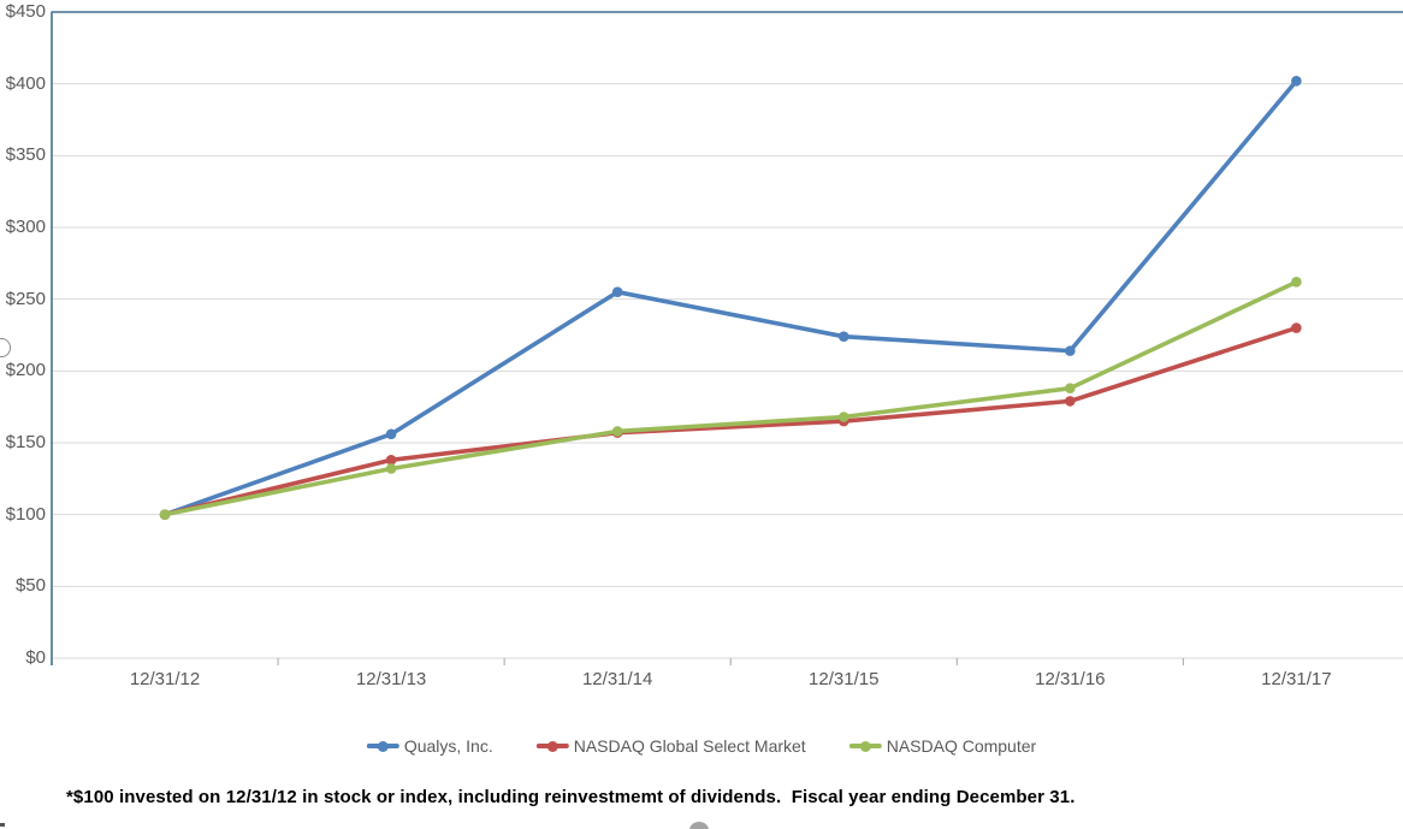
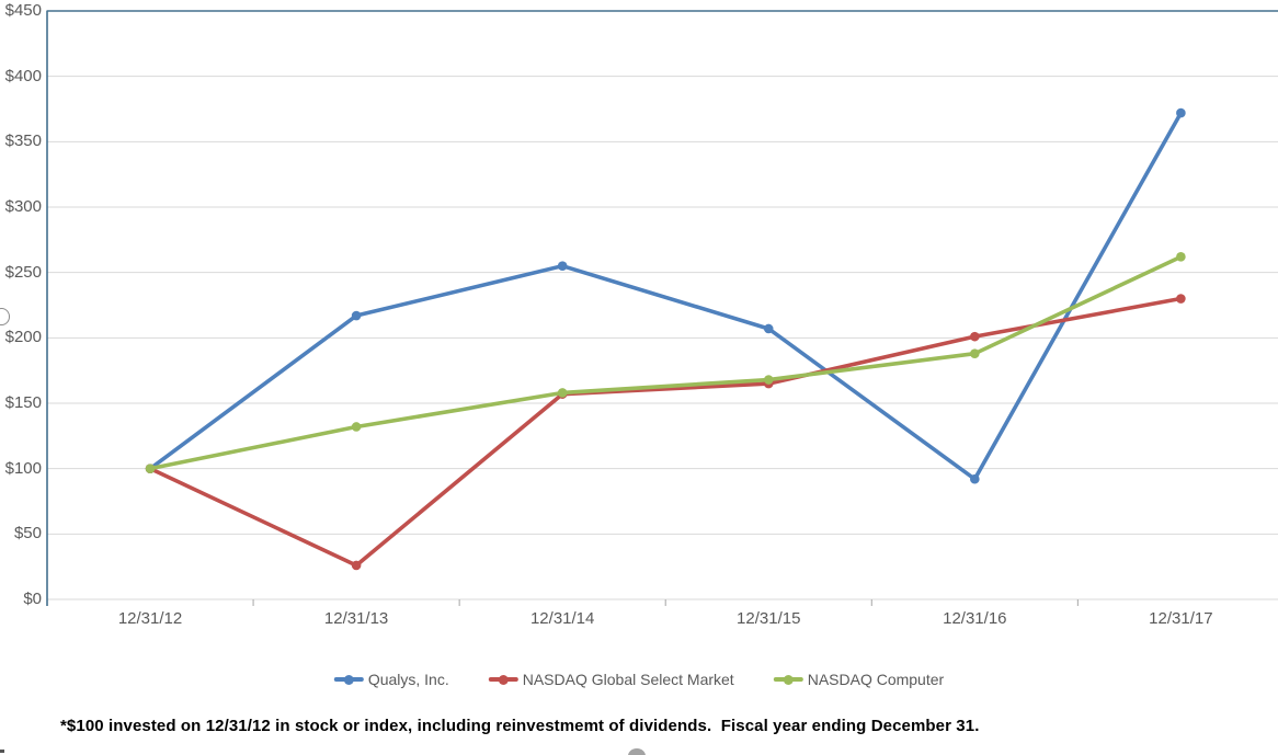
Qualys, Inc./12/31/13: $156 -> $217
NASDAQ Global Select Market/12/31/13: $138 -> $26
Qualys, Inc./12/31/15: $224 -> $207
Qualys, Inc./12/31/16: $214 -> $92
NASDAQ Global Select Market/12/31/16: $179 -> $201
Qualys, Inc./12/31/17: $402 -> $372
